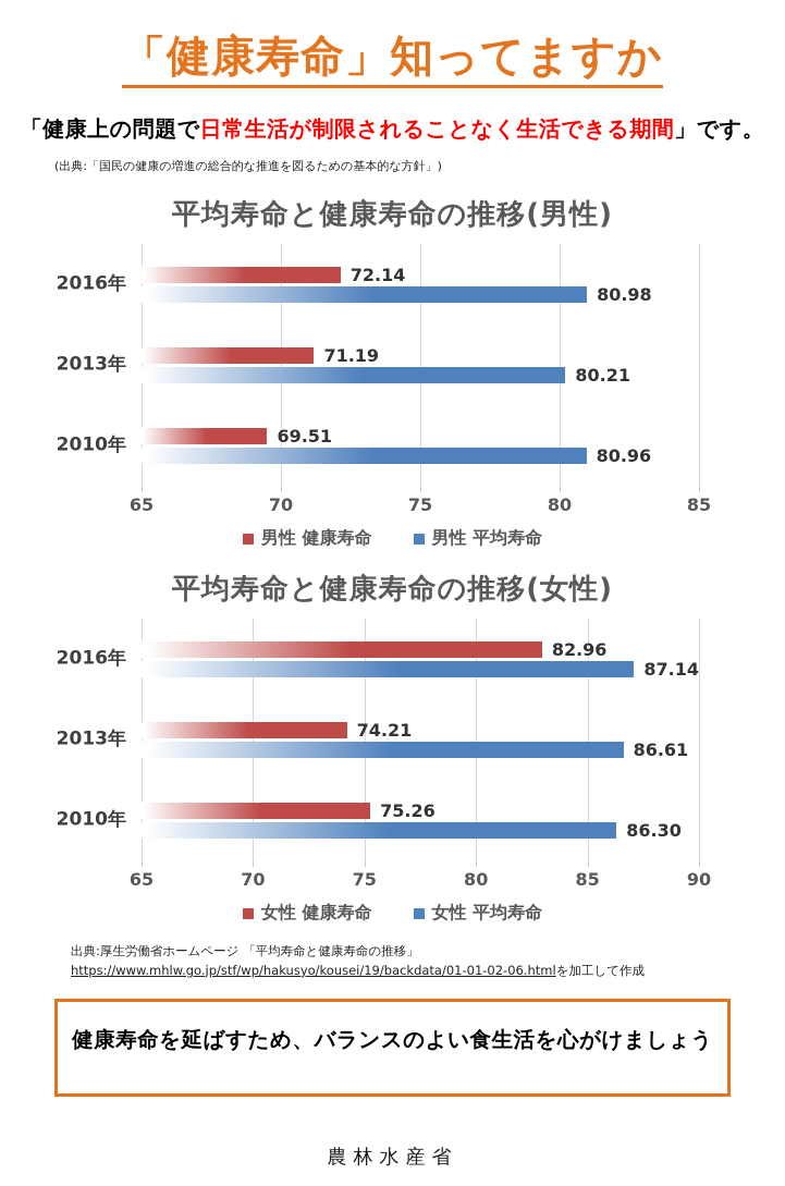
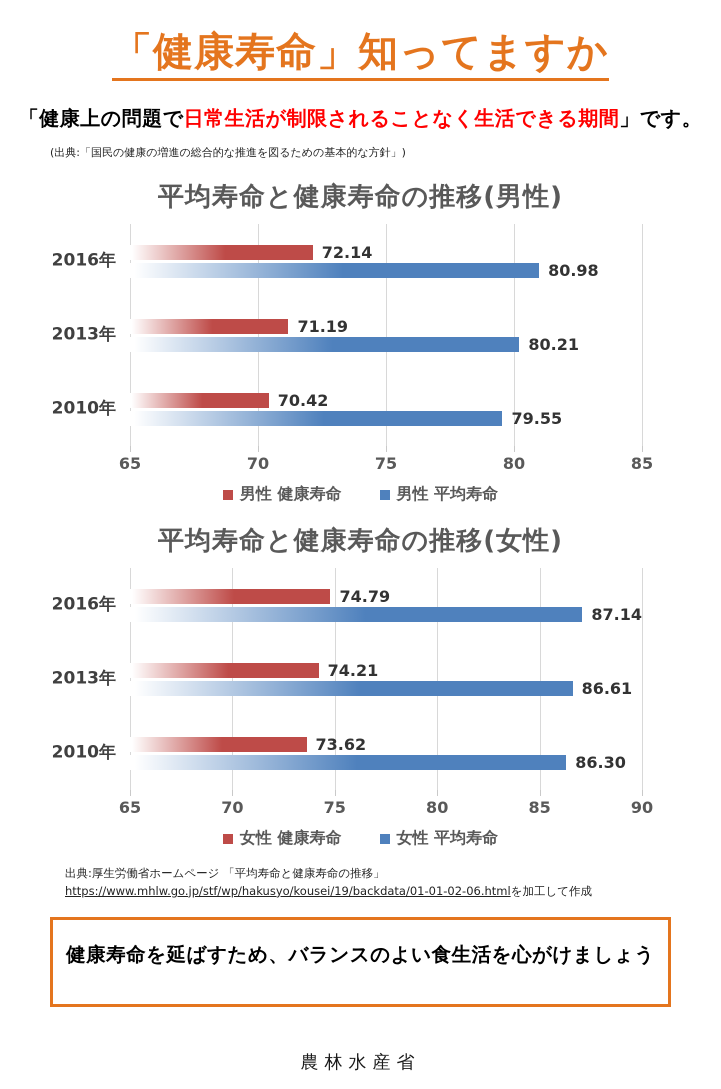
平均寿命と健康寿命の推移(男性)/男性 健康寿命/2010年: 69.51 -> 70.42
平均寿命と健康寿命の推移(男性)/男性 平均寿命/2010年: 80.96 -> 79.55
平均寿命と健康寿命の推移(女性)/女性 健康寿命/2016年: 82.96 -> 74.79
平均寿命と健康寿命の推移(女性)/女性 健康寿命/2010年: 75.26 -> 73.62
